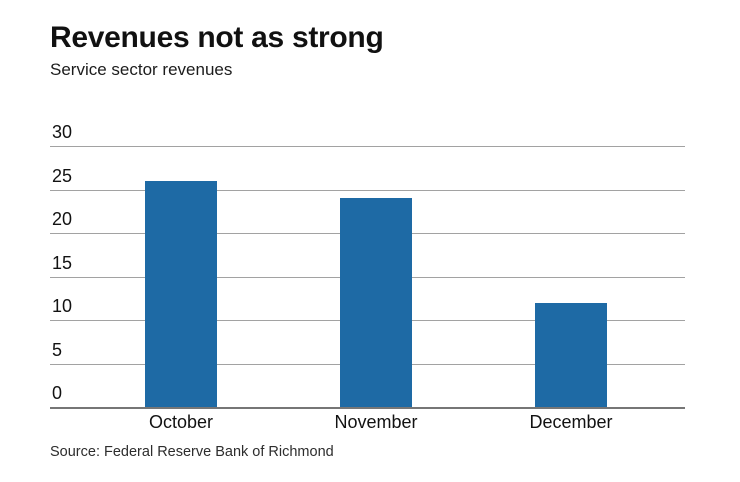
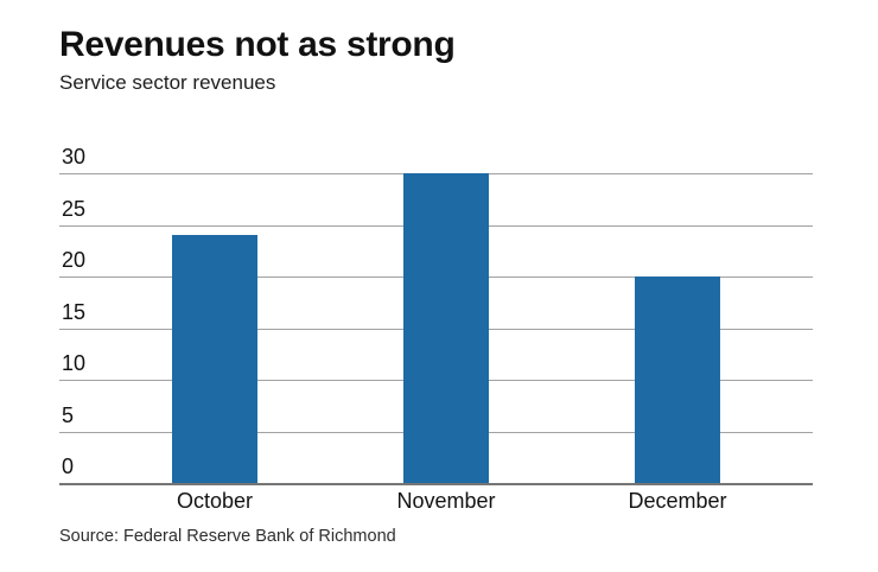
October: 26 -> 24
November: 24 -> 30
December: 12 -> 20
